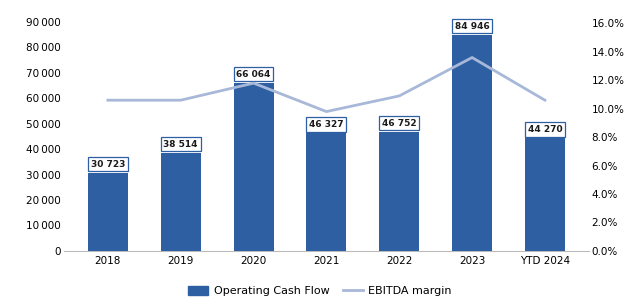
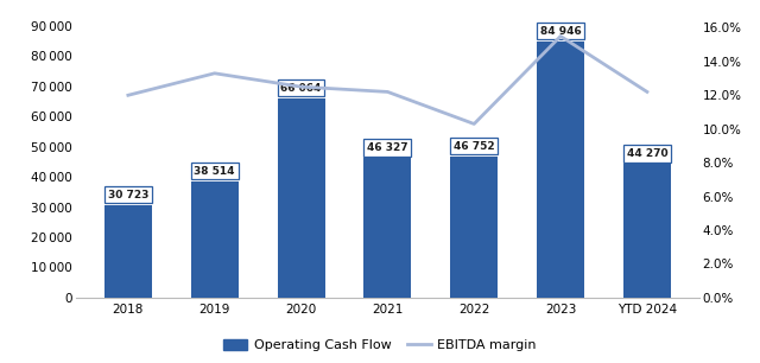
EBITDA margin/2018: 10.6% -> 12.0%
EBITDA margin/2019: 10.6% -> 13.3%
EBITDA margin/2020: 11.8% -> 12.5%
EBITDA margin/2021: 9.8% -> 12.2%
EBITDA margin/2022: 10.9% -> 10.3%
EBITDA margin/2023: 13.6% -> 15.5%
EBITDA margin/YTD 2024: 10.6% -> 12.2%
